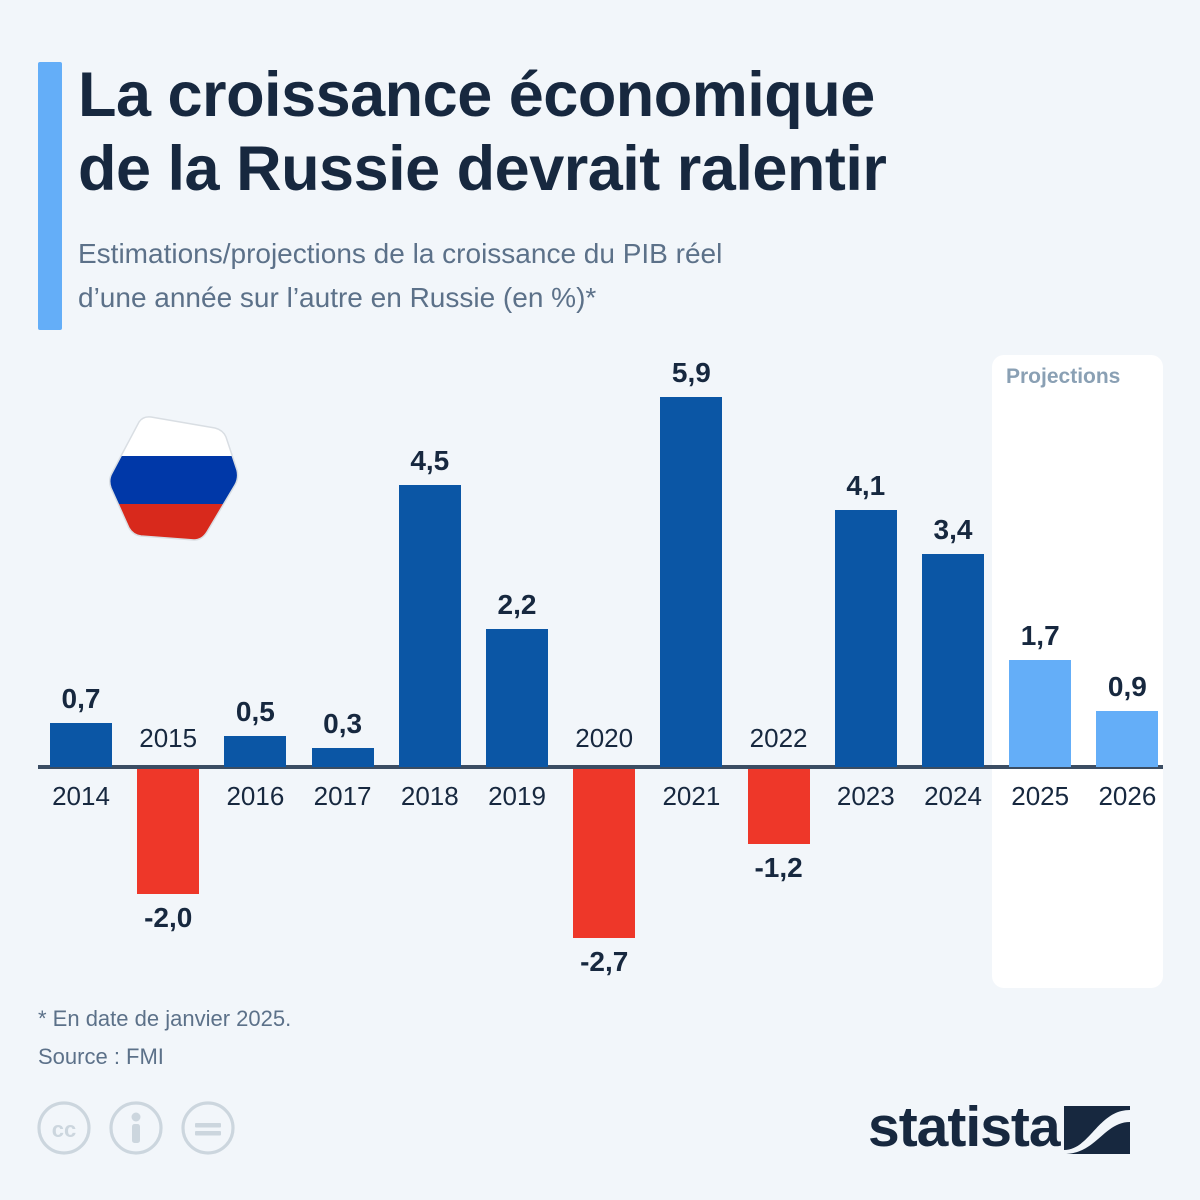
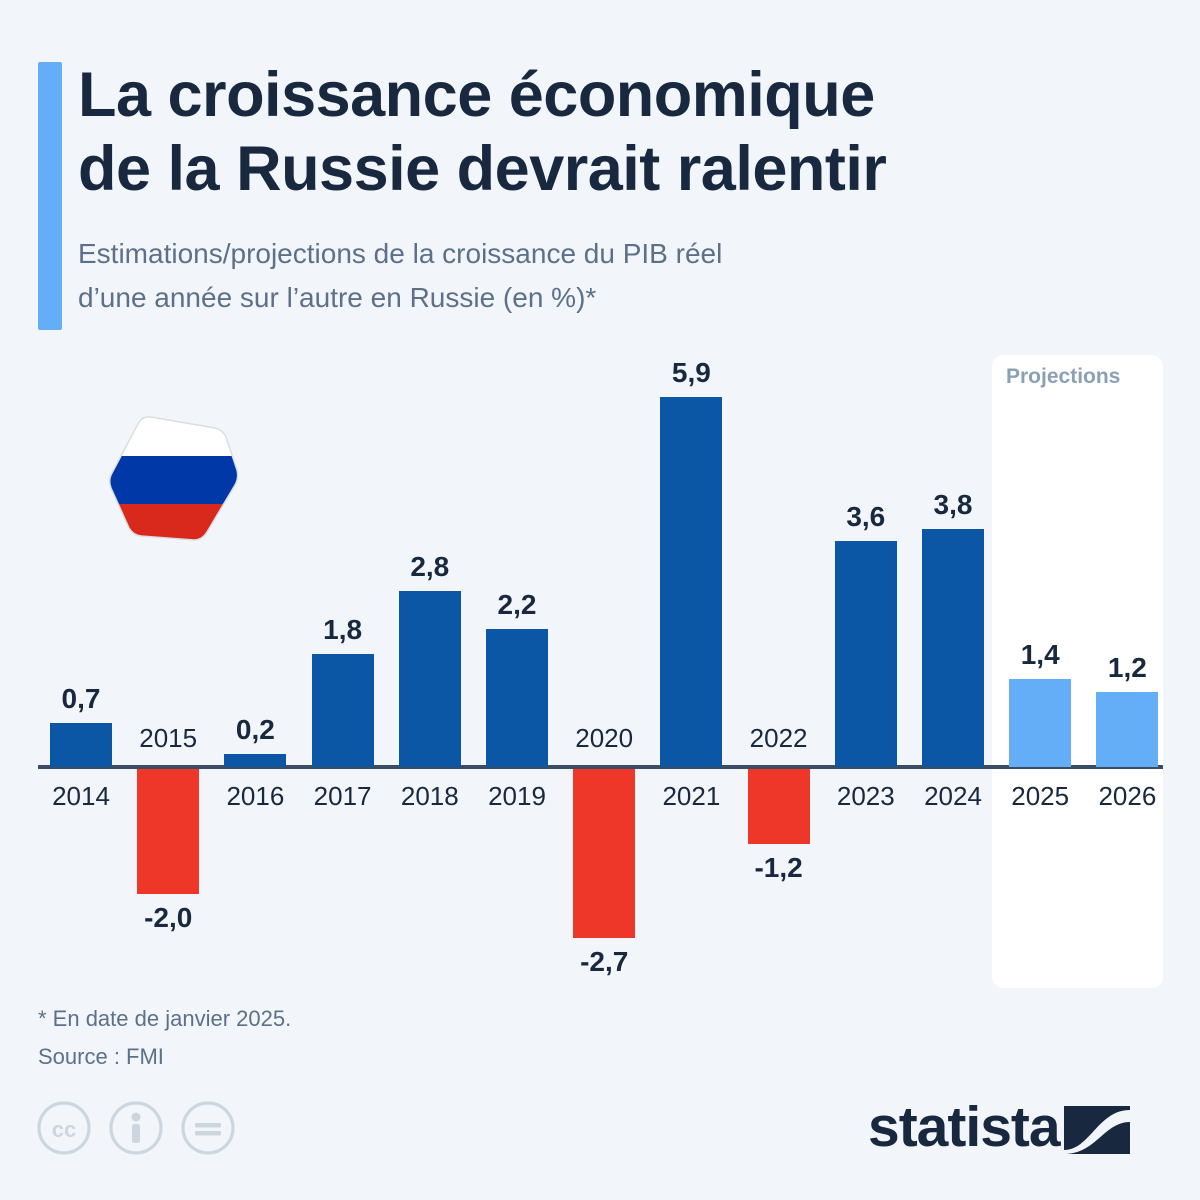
2016: 0,5 -> 0,2
2017: 0,3 -> 1,8
2018: 4,5 -> 2,8
2023: 4,1 -> 3,6
2024: 3,4 -> 3,8
2025: 1,7 -> 1,4
2026: 0,9 -> 1,2
